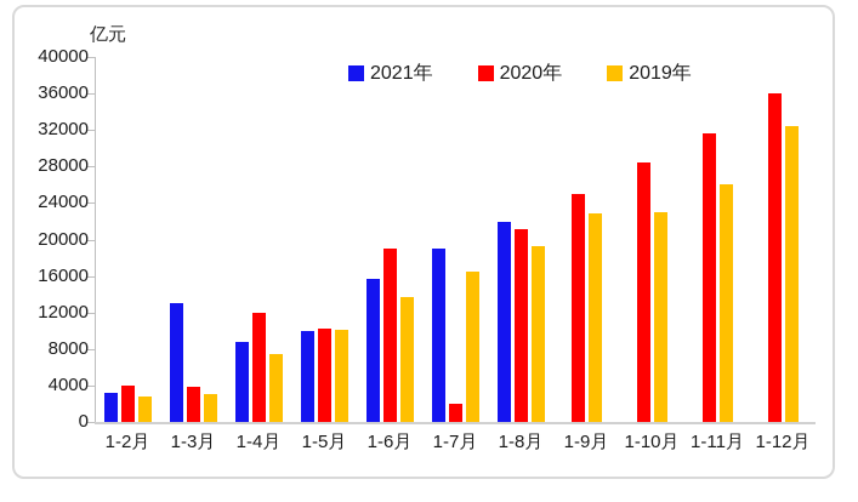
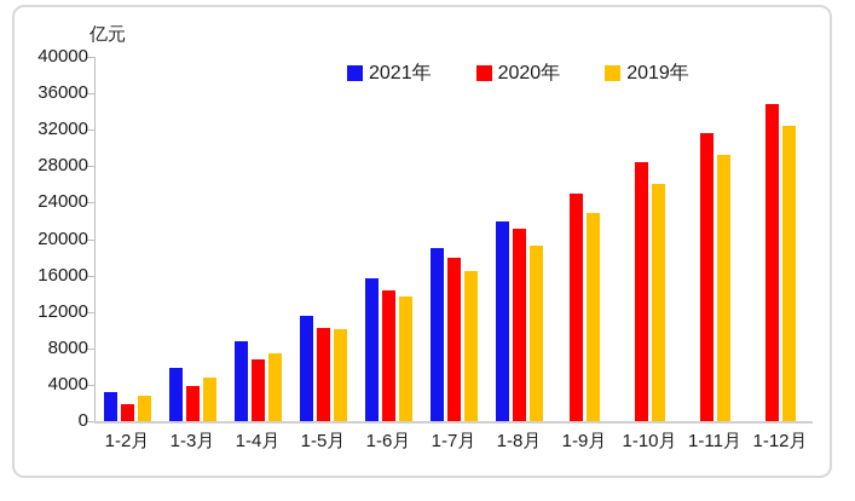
2020年/1-2月: 4000 -> 2000
2021年/1-3月: 13000 -> 6000
2019年/1-3月: 3000 -> 5000
2020年/1-4月: 12000 -> 7000
2021年/1-5月: 10000 -> 12000
2020年/1-6月: 19000 -> 14000
2020年/1-7月: 2000 -> 18000
2019年/1-10月: 23000 -> 26000
2019年/1-11月: 26000 -> 29000
2020年/1-12月: 36000 -> 35000
